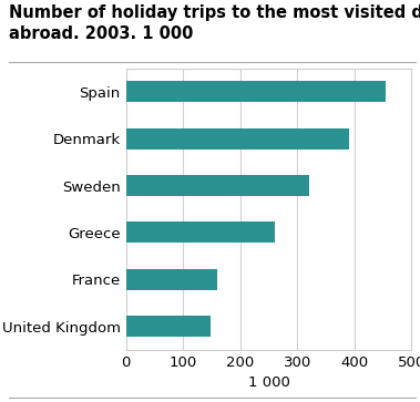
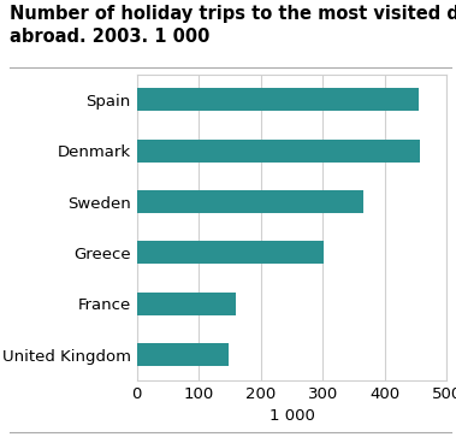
Denmark: 390 -> 456
Sweden: 320 -> 366
Greece: 260 -> 302
